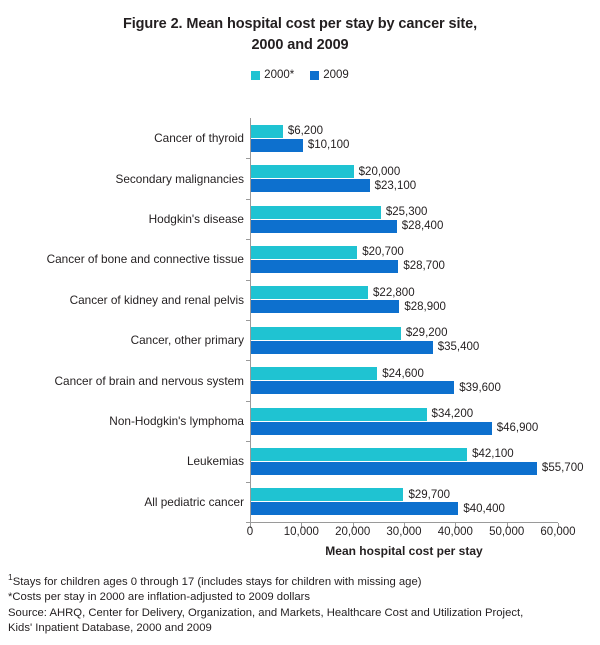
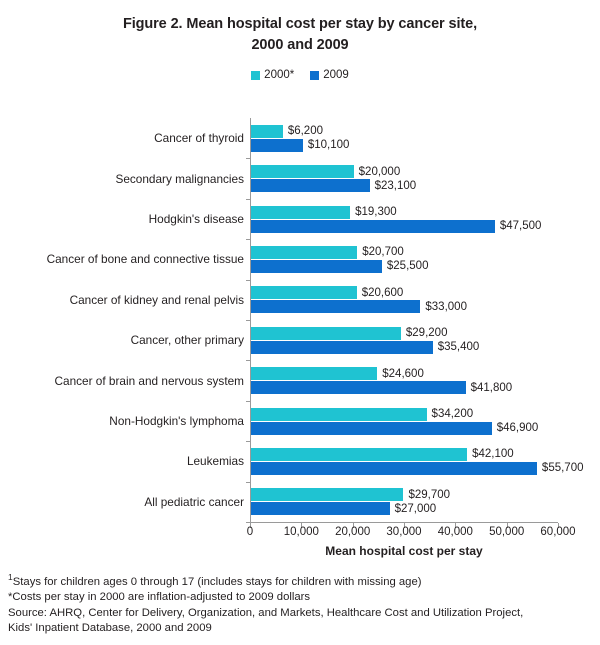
2000*/Hodgkin's disease: $25,300 -> $19,300
2009/Hodgkin's disease: $28,400 -> $47,500
2009/Cancer of bone and connective tissue: $28,700 -> $25,500
2000*/Cancer of kidney and renal pelvis: $22,800 -> $20,600
2009/Cancer of kidney and renal pelvis: $28,900 -> $33,000
2009/Cancer of brain and nervous system: $39,600 -> $41,800
2009/All pediatric cancer: $40,400 -> $27,000
